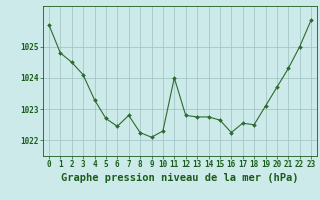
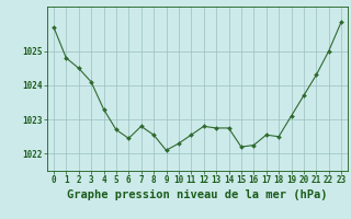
8: 1022.25 -> 1022.55
11: 1024.00 -> 1022.55
15: 1022.65 -> 1022.20
